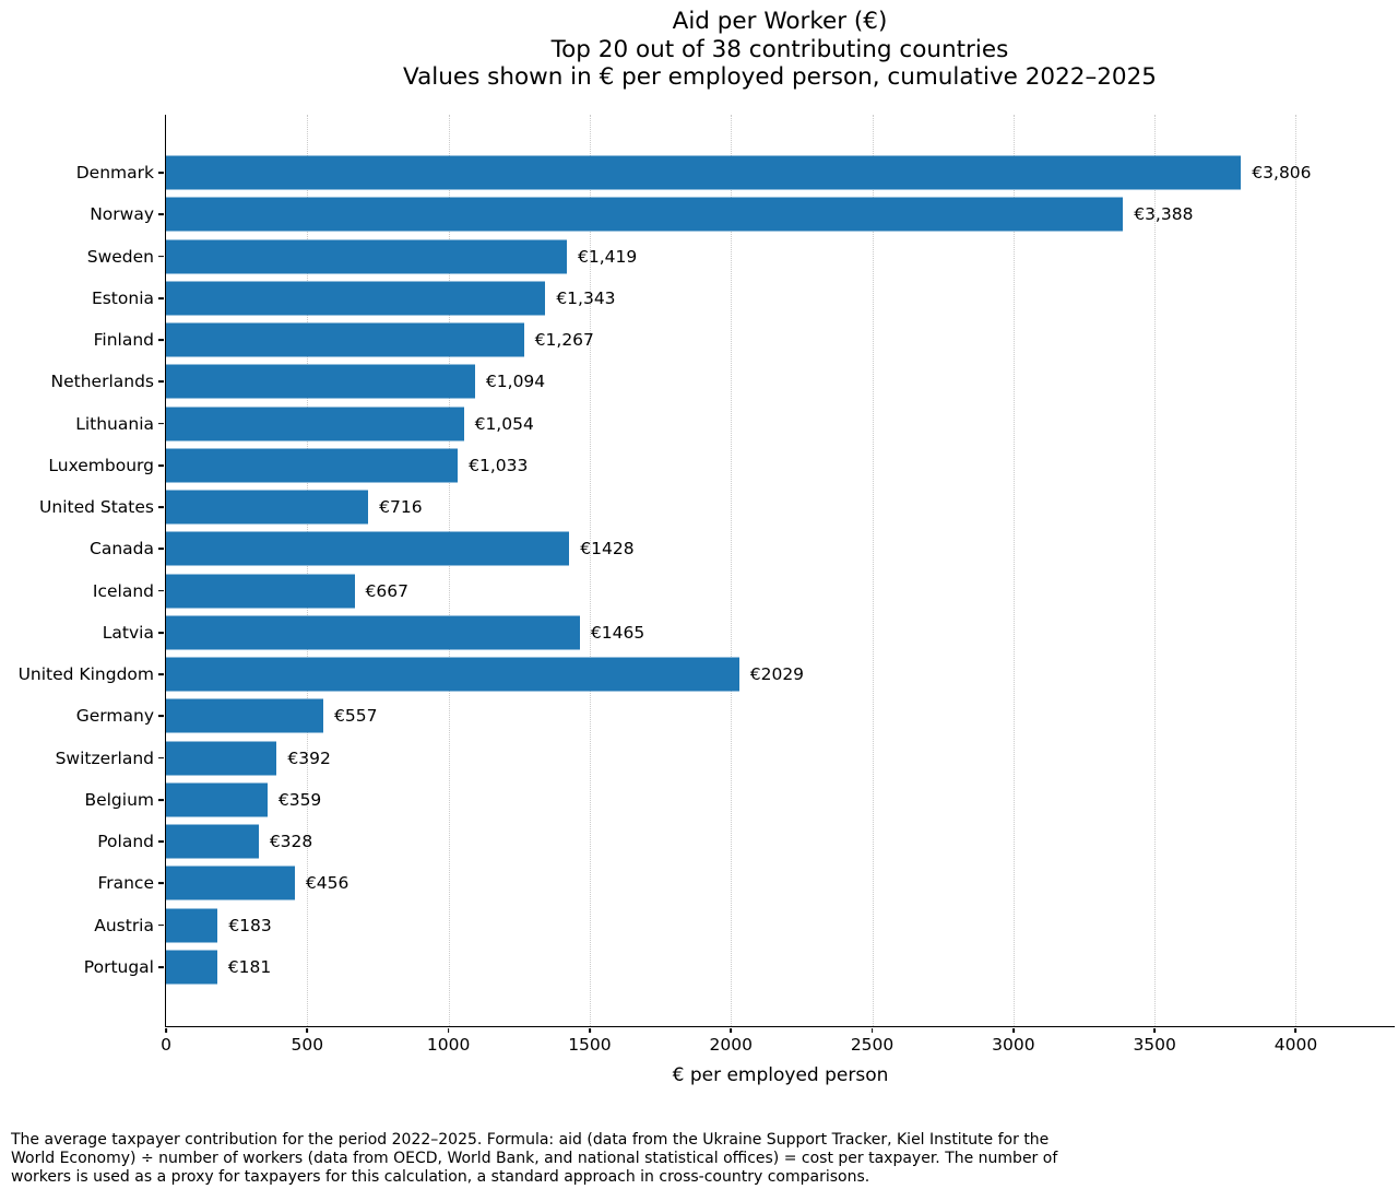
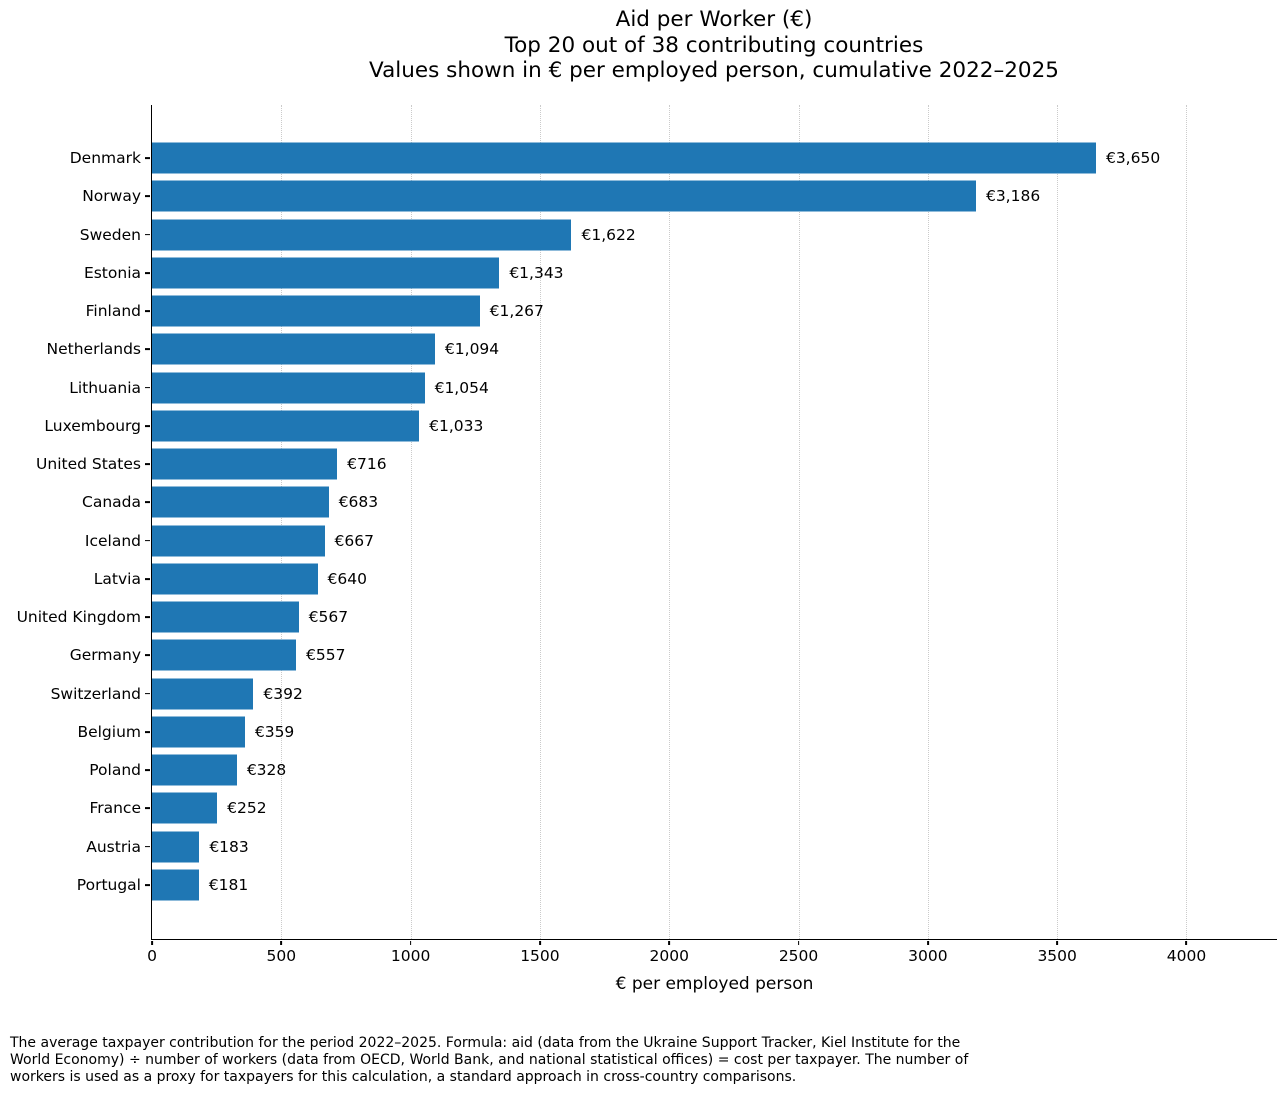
Denmark: €3,806 -> €3,650
Norway: €3,388 -> €3,186
Sweden: €1,419 -> €1,622
Canada: €1428 -> €683
Latvia: €1465 -> €640
United Kingdom: €2029 -> €567
France: €456 -> €252
